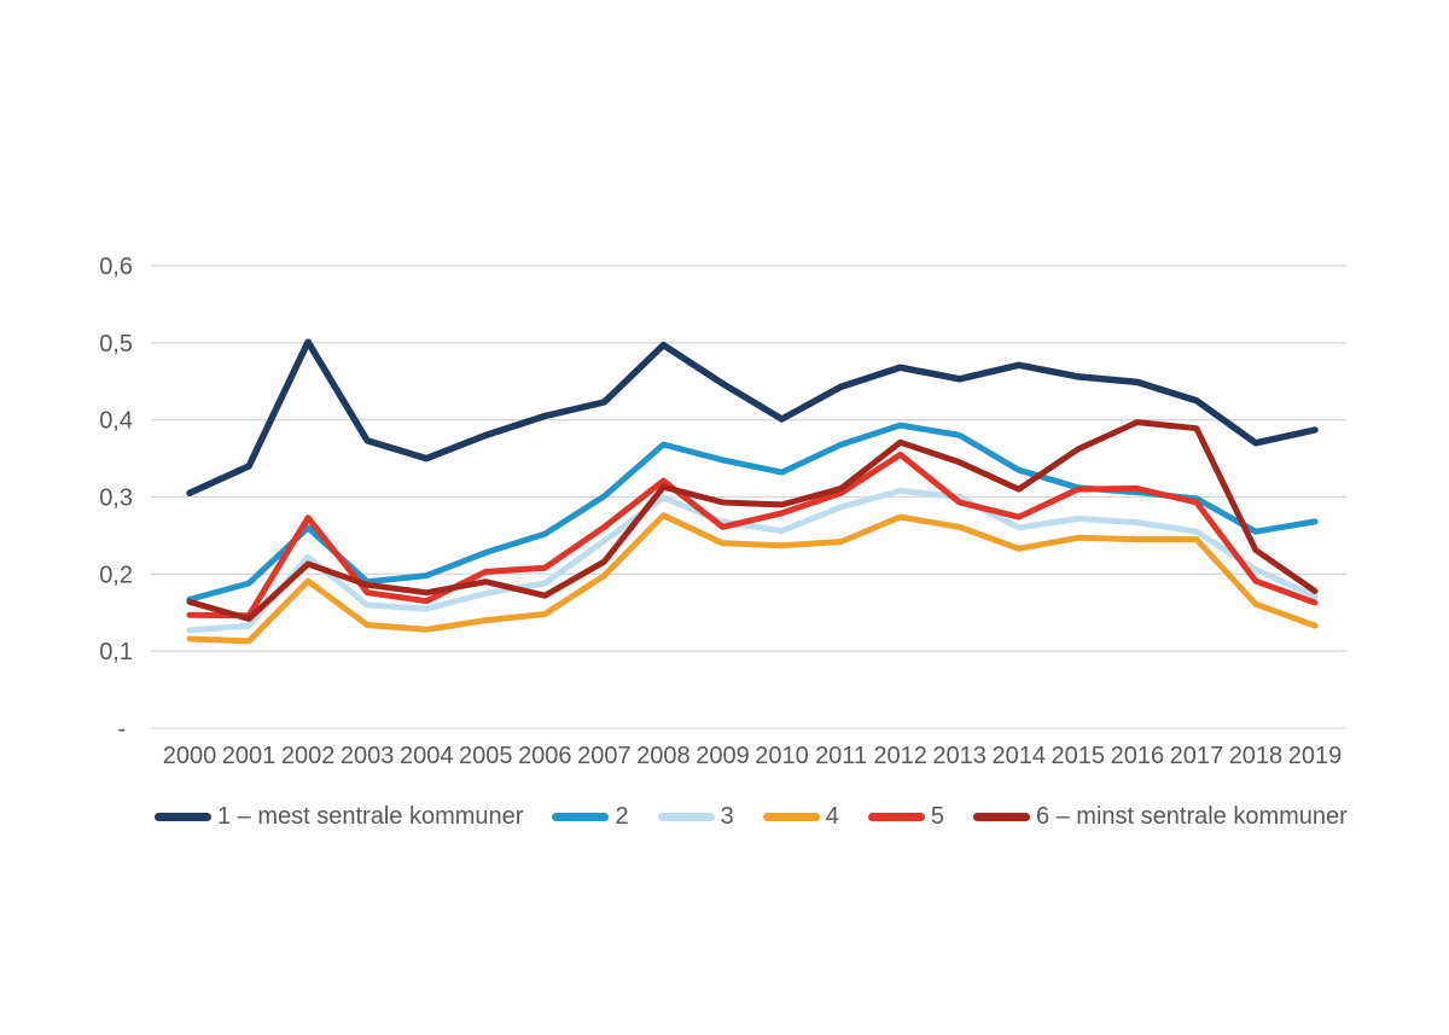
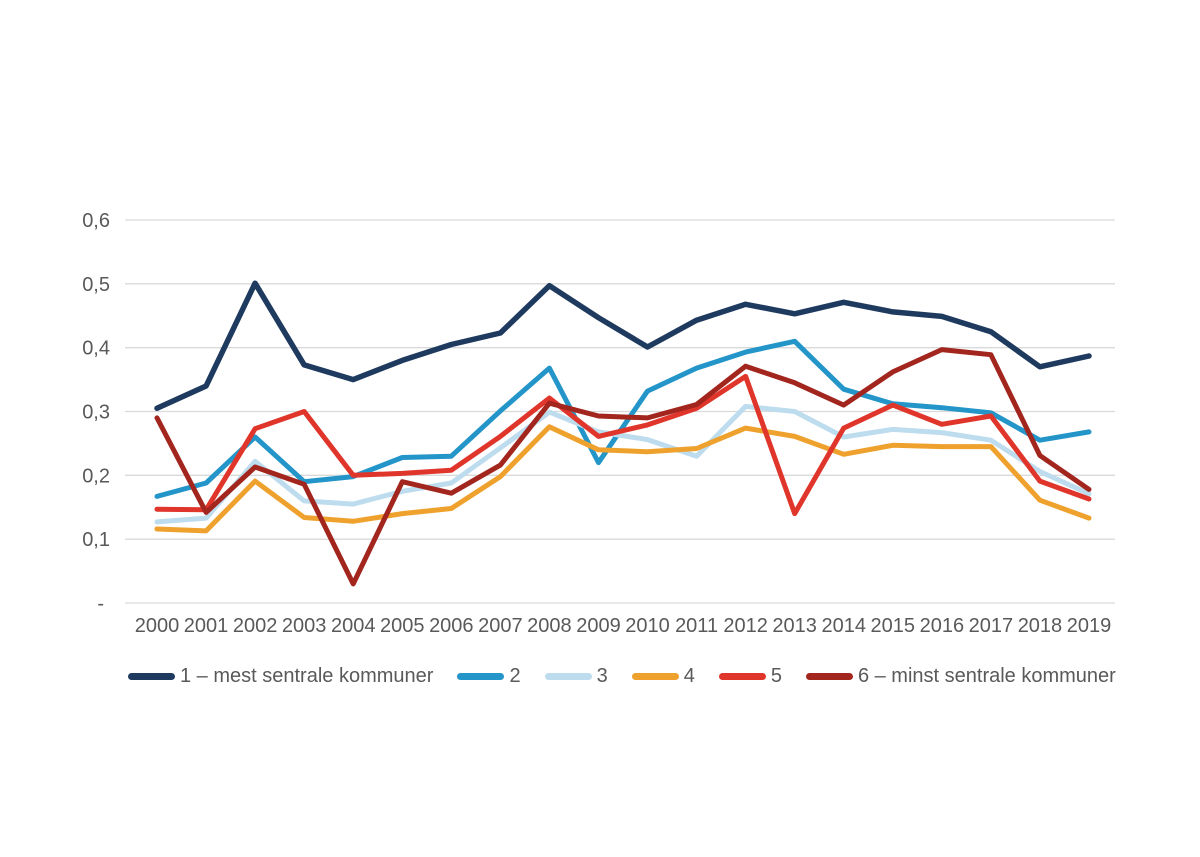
6 – minst sentrale kommuner/2000: 0,16 -> 0,29
5/2003: 0,18 -> 0,30
5/2004: 0,17 -> 0,20
6 – minst sentrale kommuner/2004: 0,18 -> 0,03
2/2006: 0,25 -> 0,23
2/2009: 0,35 -> 0,22
3/2011: 0,29 -> 0,23
2/2013: 0,38 -> 0,41
5/2013: 0,29 -> 0,14
5/2016: 0,31 -> 0,28
